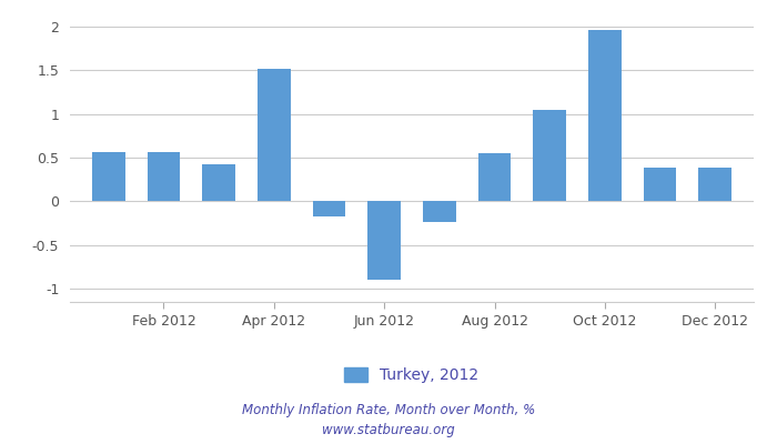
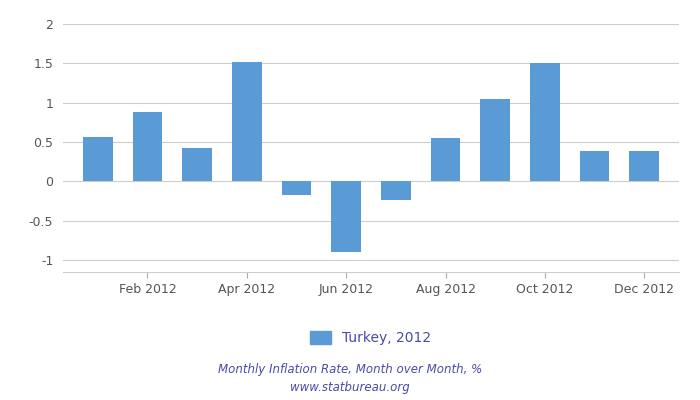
Feb 2012: 0.56 -> 0.88
Oct 2012: 1.96 -> 1.50
